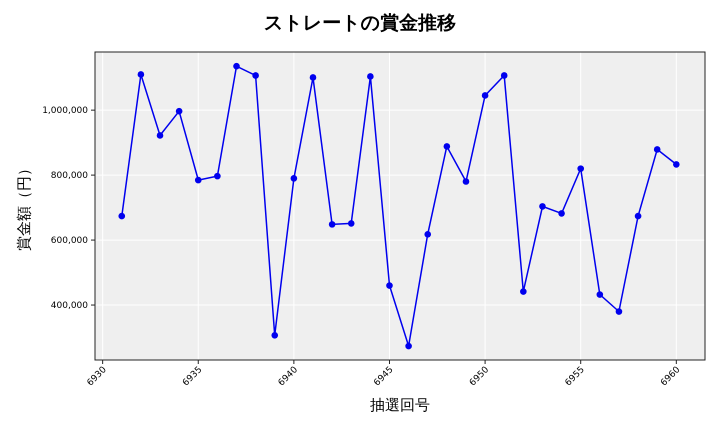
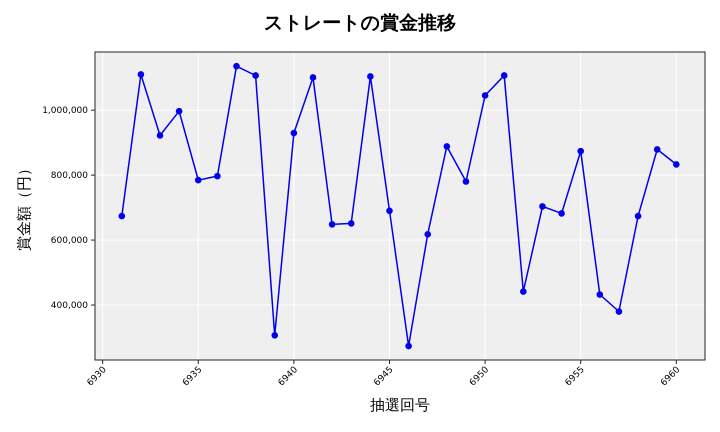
6940: 790000 -> 930000
6945: 460000 -> 690000
6955: 820000 -> 870000
